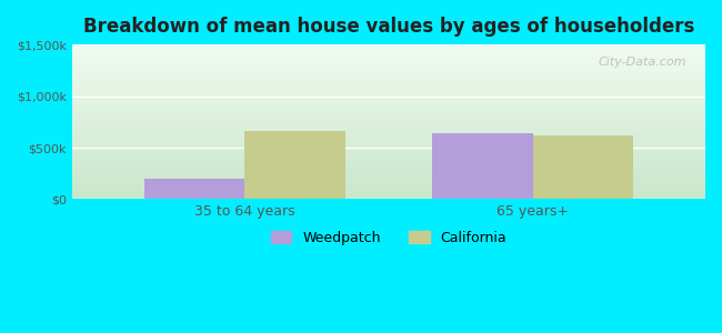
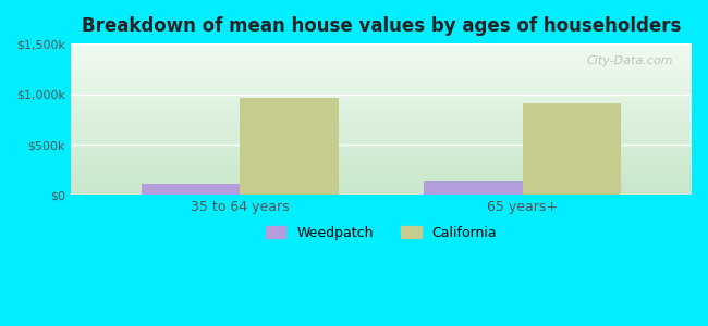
Weedpatch/35 to 64 years: $200k -> $110k
California/35 to 64 years: $660k -> $960k
Weedpatch/65 years+: $640k -> $130k
California/65 years+: $620k -> $910k
